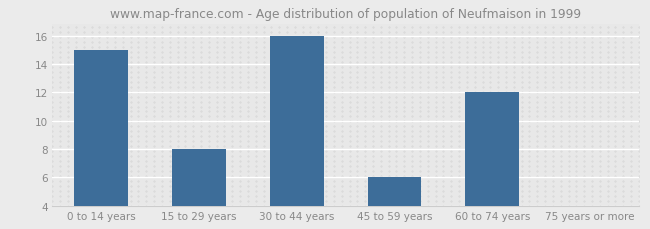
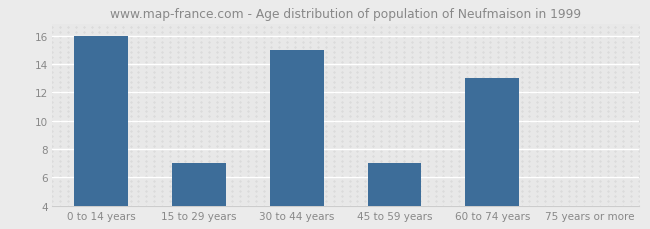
0 to 14 years: 15 -> 16
15 to 29 years: 8 -> 7
30 to 44 years: 16 -> 15
45 to 59 years: 6 -> 7
60 to 74 years: 12 -> 13
